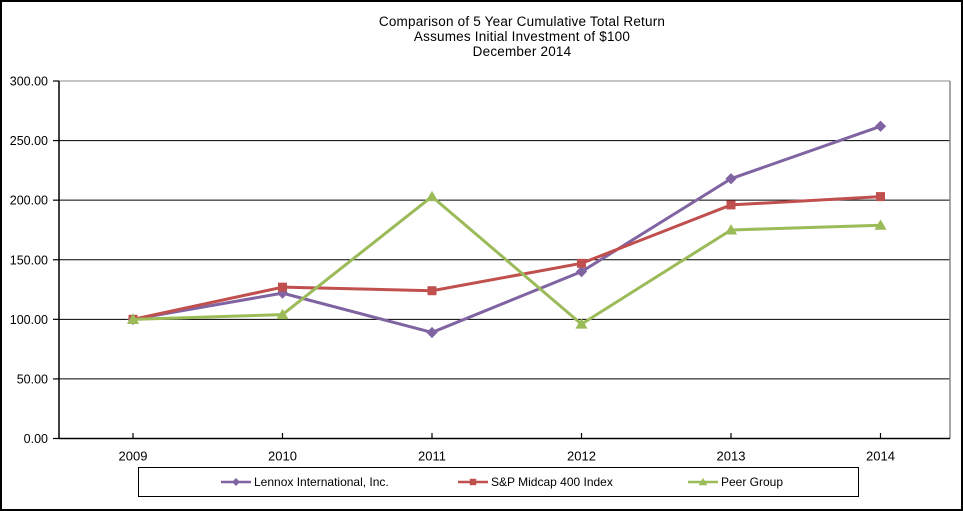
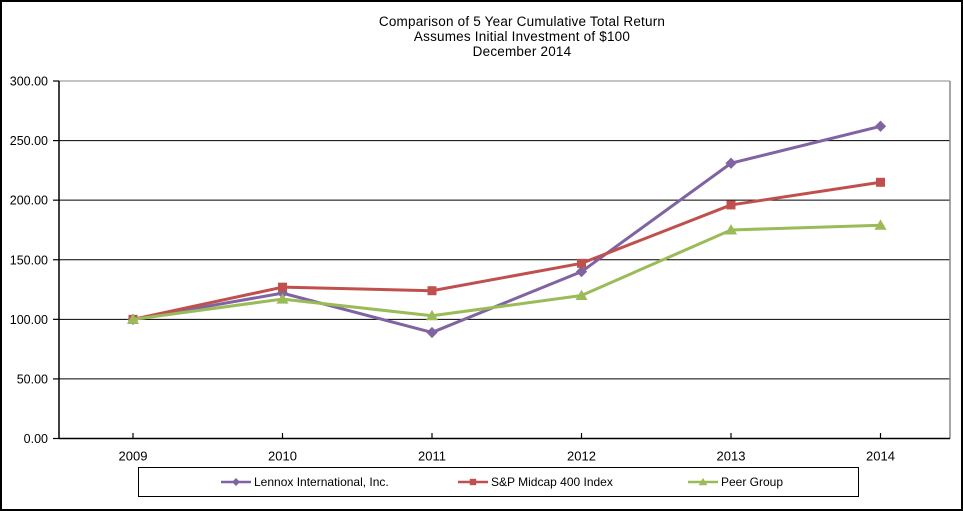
Peer Group/2010: 104 -> 117
Peer Group/2011: 203 -> 103
Peer Group/2012: 96 -> 120
Lennox International, Inc./2013: 218 -> 231
S&P Midcap 400 Index/2014: 203 -> 215
